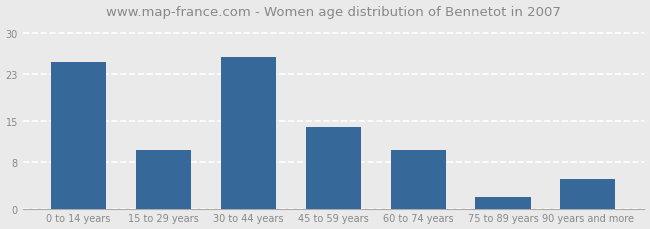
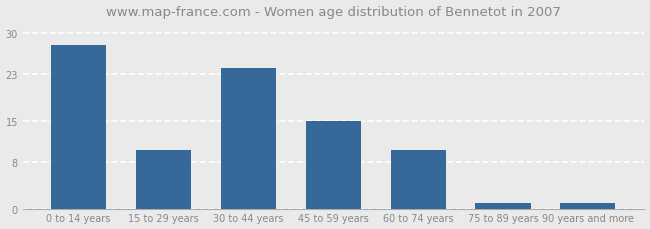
0 to 14 years: 25 -> 28
30 to 44 years: 26 -> 24
45 to 59 years: 14 -> 15
75 to 89 years: 2 -> 1
90 years and more: 5 -> 1
